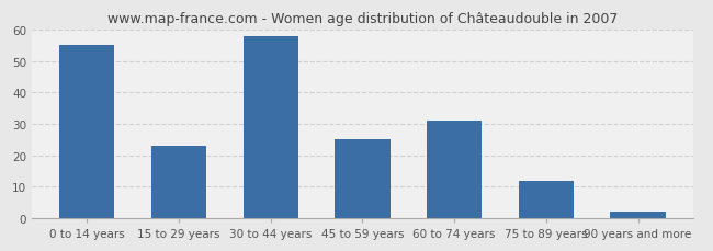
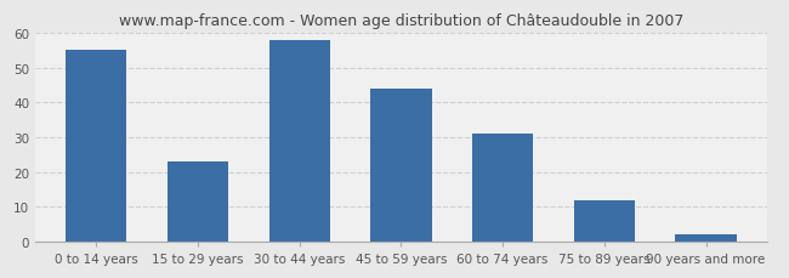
45 to 59 years: 25 -> 44
